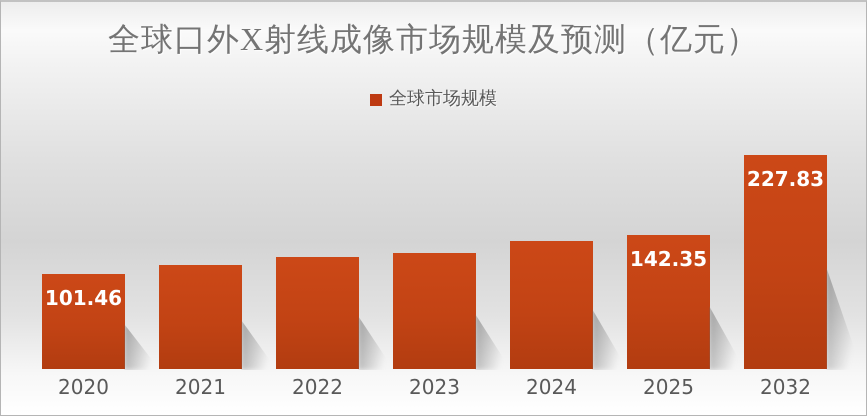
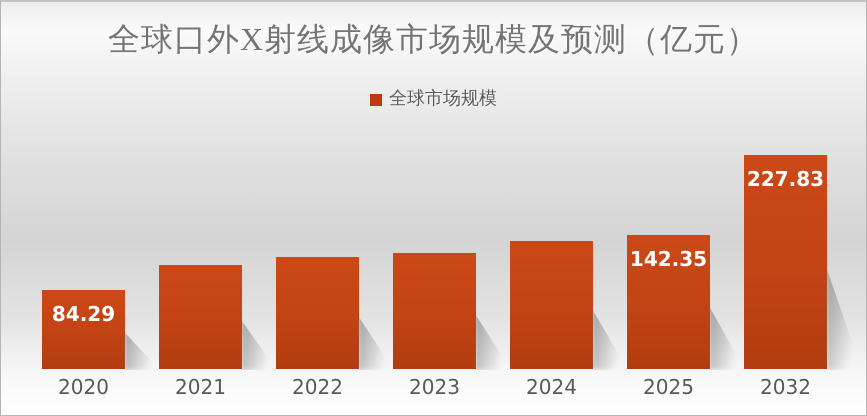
2020: 101.46 -> 84.29
